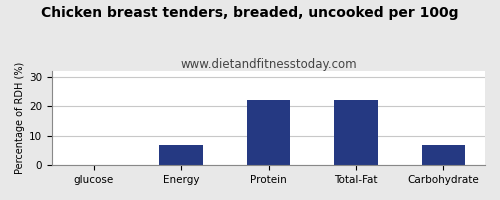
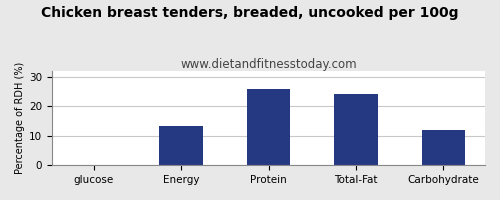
Energy: 7.0 -> 13.2
Protein: 22.0 -> 26.0
Total-Fat: 22.0 -> 24.2
Carbohydrate: 7.0 -> 12.0
